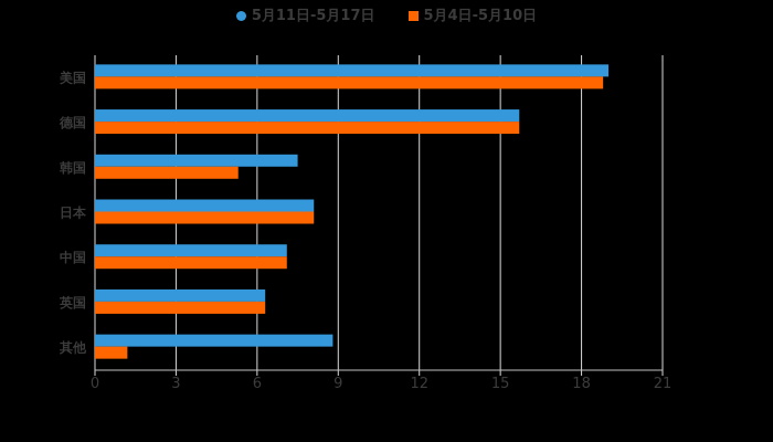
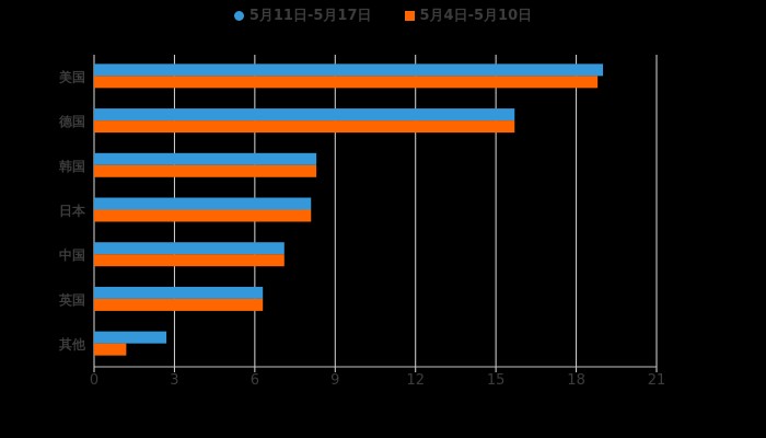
5月11日-5月17日/韩国: 7.5 -> 8.3
5月4日-5月10日/韩国: 5.3 -> 8.3
5月11日-5月17日/其他: 8.8 -> 2.7
